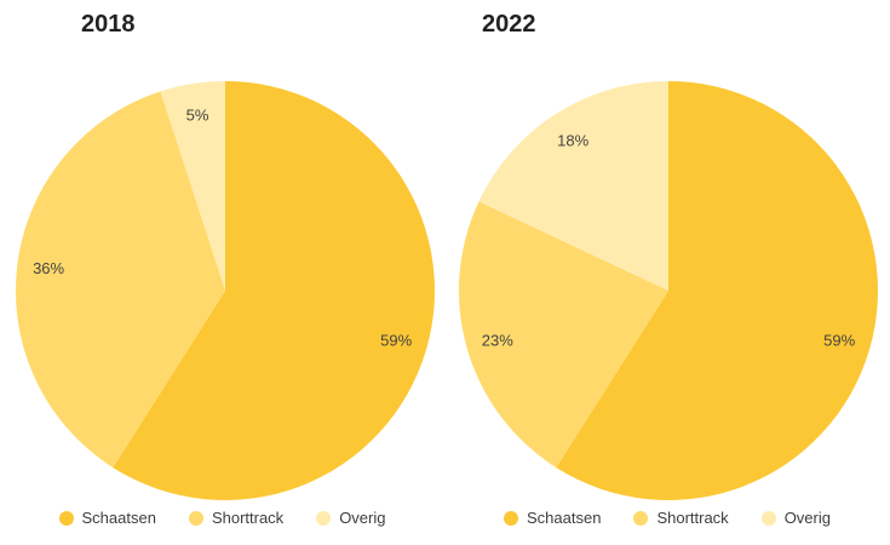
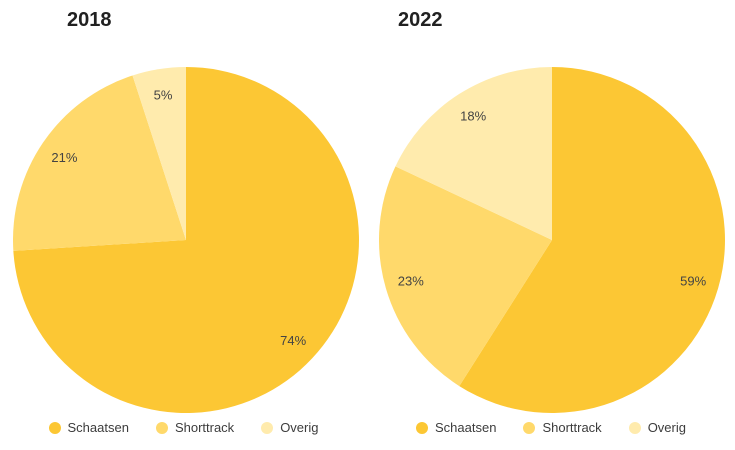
2018/Schaatsen: 59% -> 74%
2018/Shorttrack: 36% -> 21%
